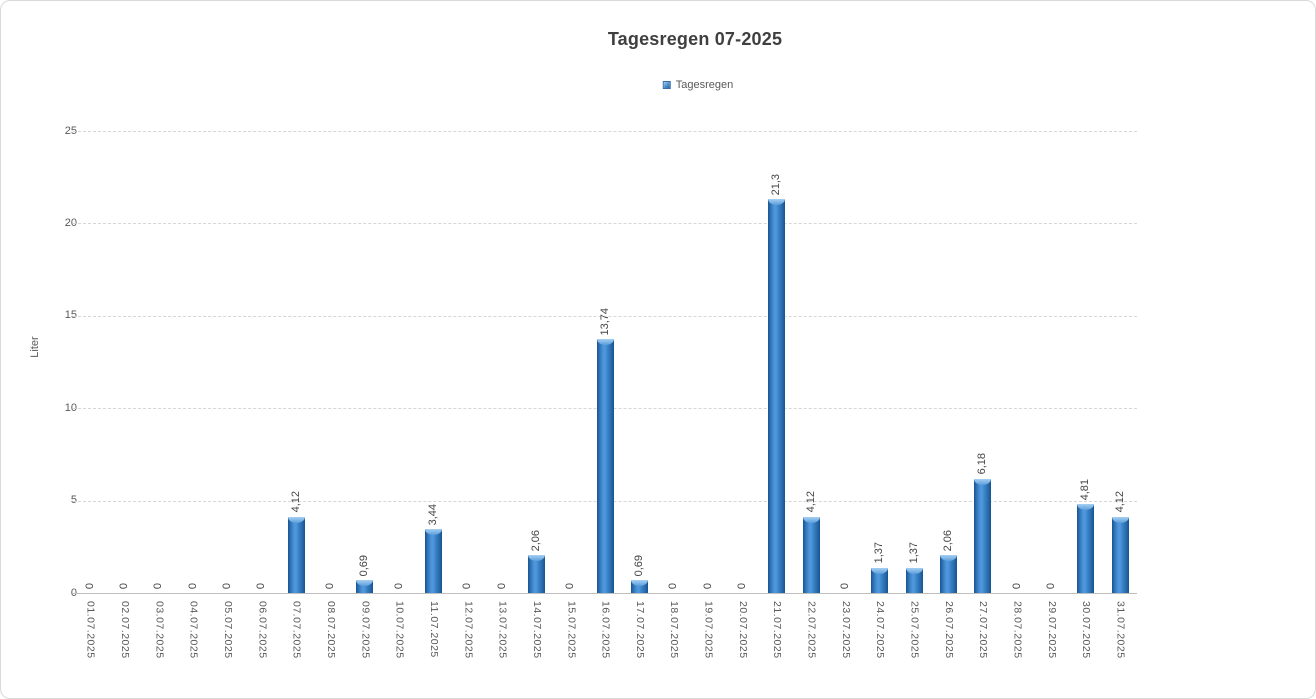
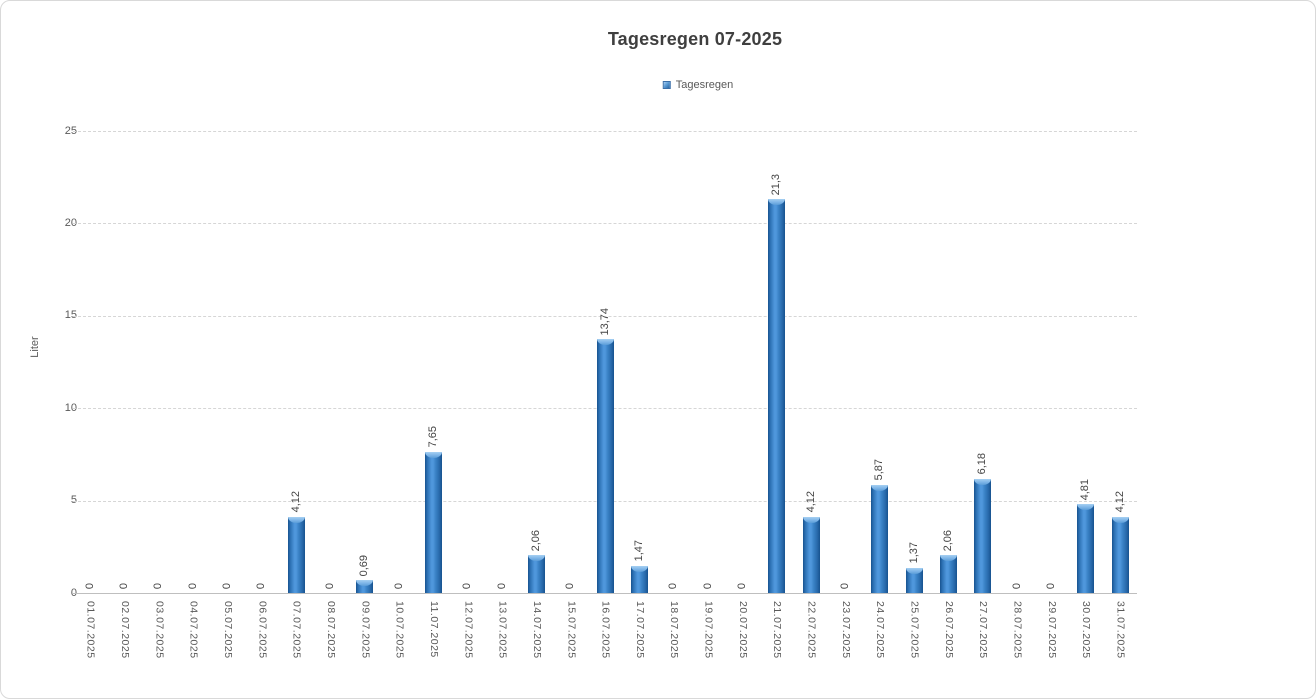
11.07.2025: 3,44 -> 7,65
17.07.2025: 0,69 -> 1,47
24.07.2025: 1,37 -> 5,87
